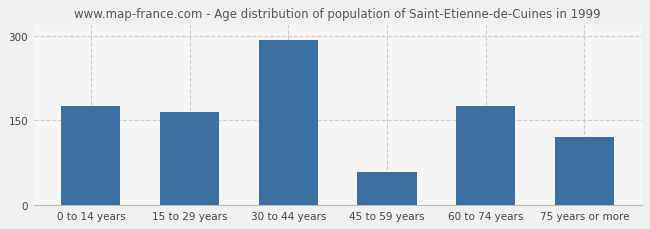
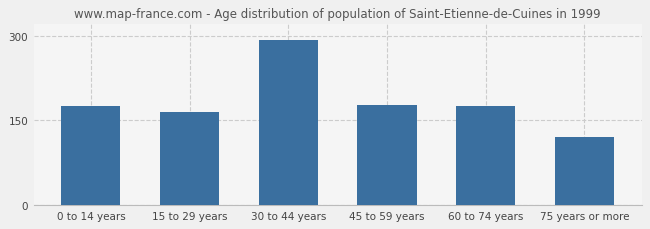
45 to 59 years: 58 -> 178
